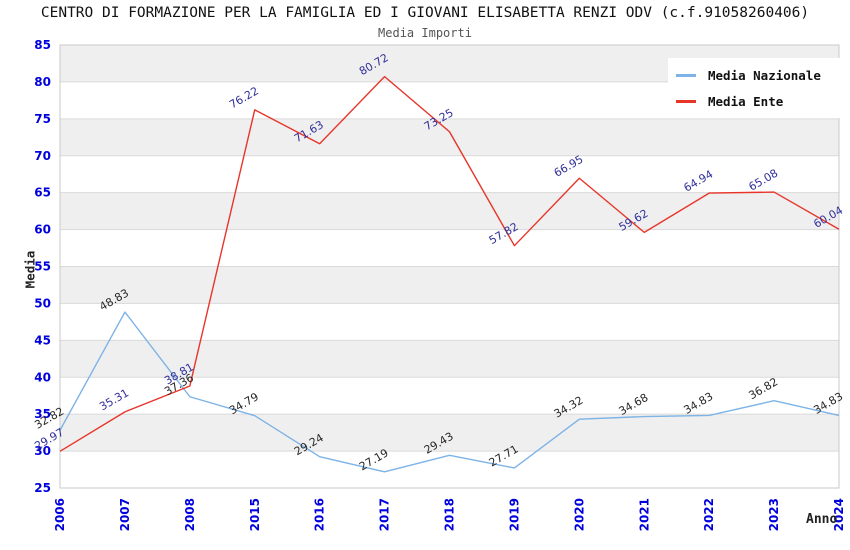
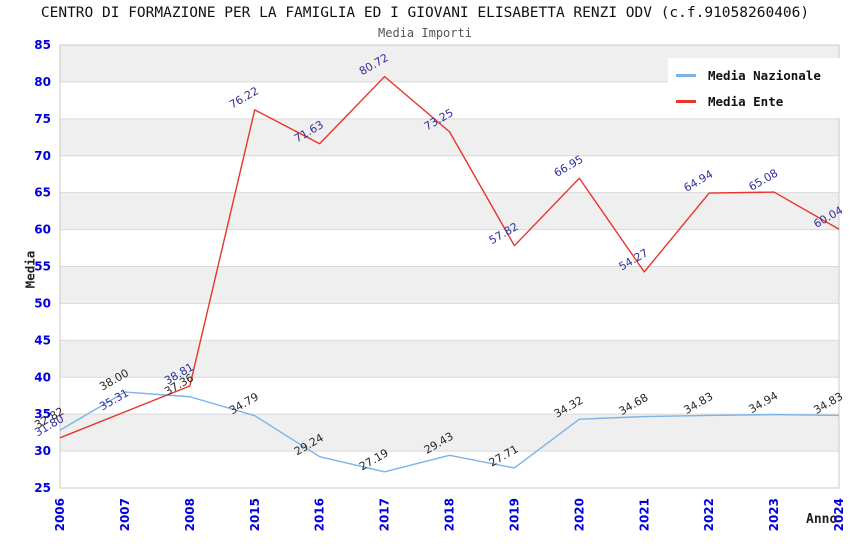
Media Ente/2006: 29.97 -> 31.80
Media Nazionale/2007: 48.83 -> 38.00
Media Ente/2021: 59.62 -> 54.27
Media Nazionale/2023: 36.82 -> 34.94
